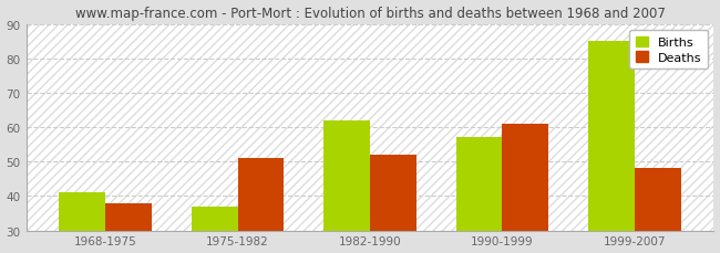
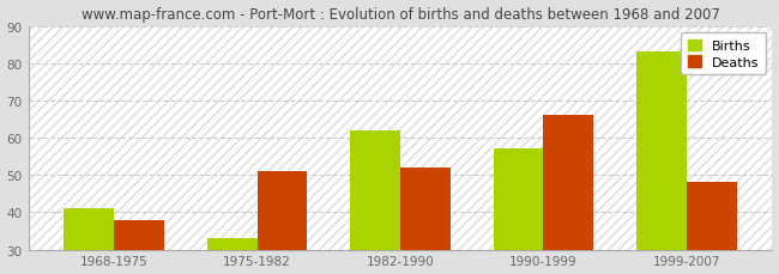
Births/1975-1982: 37 -> 33
Deaths/1990-1999: 61 -> 66
Births/1999-2007: 85 -> 83
